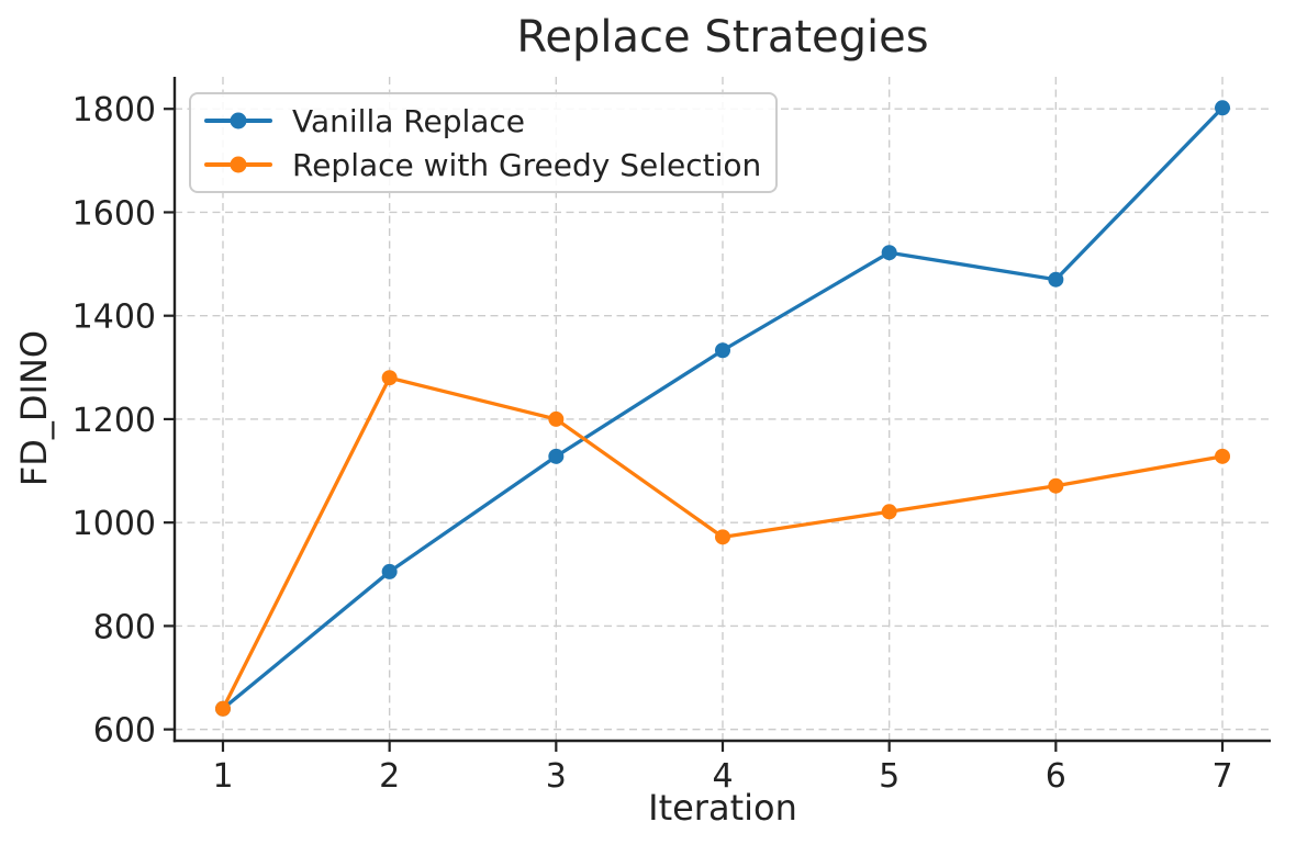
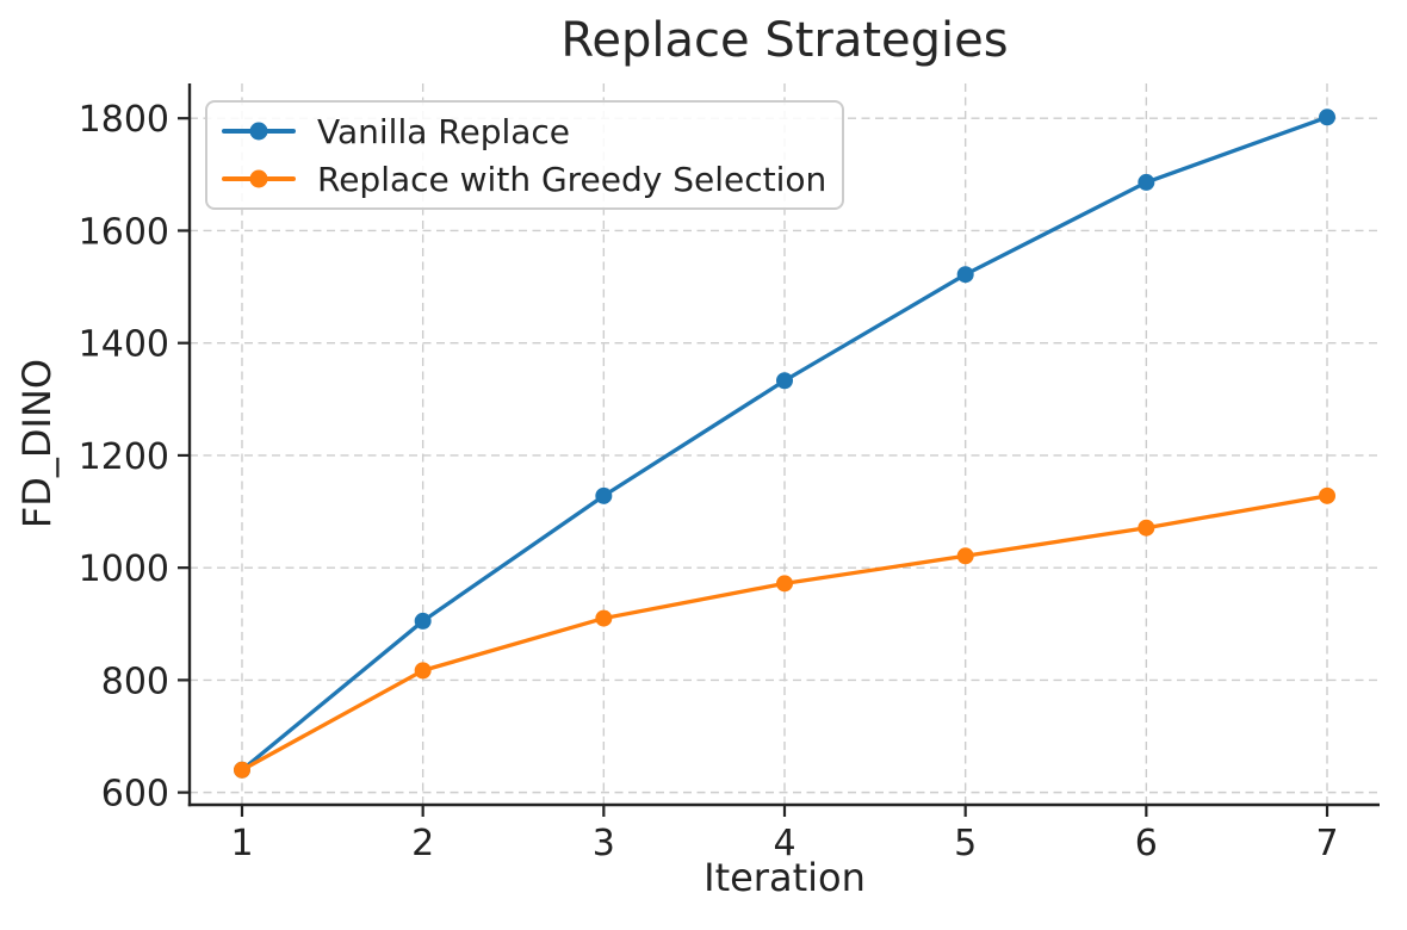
Replace with Greedy Selection/2: 1280 -> 820
Replace with Greedy Selection/3: 1200 -> 910
Vanilla Replace/6: 1470 -> 1690
